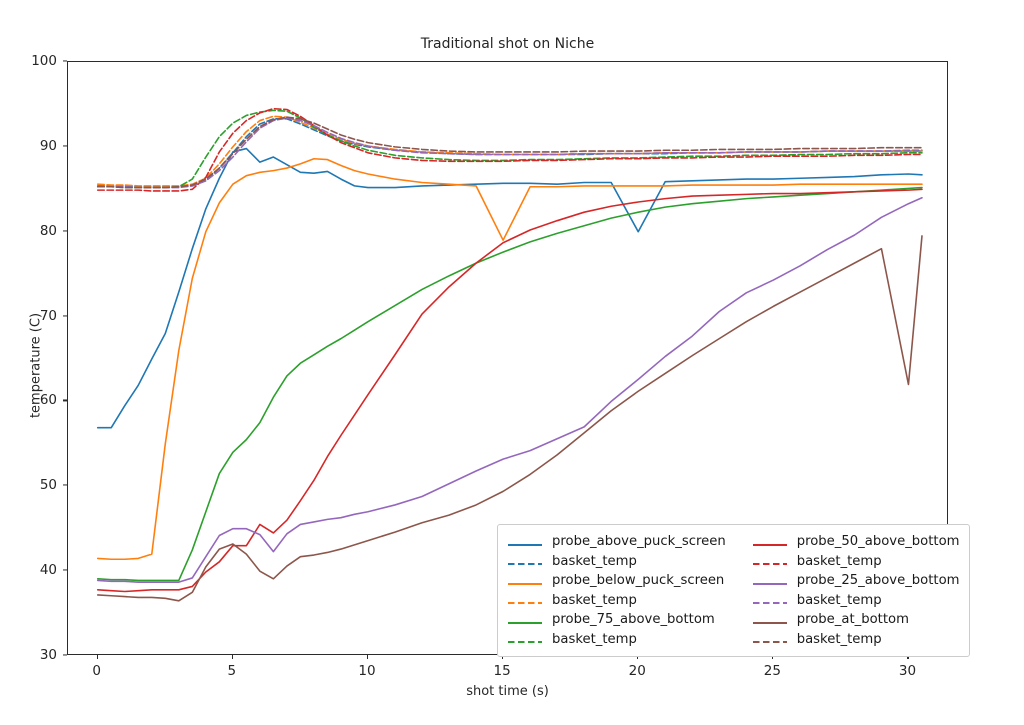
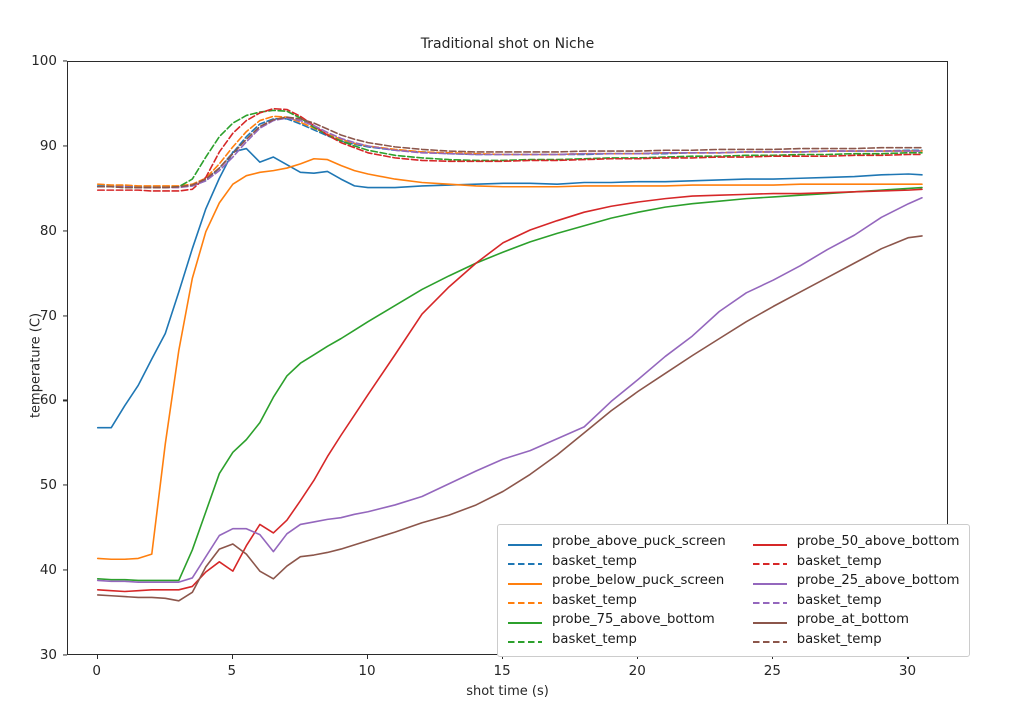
probe_50_above_bottom/5: 43 -> 40
probe_below_puck_screen/15: 79 -> 85
probe_above_puck_screen/20: 80 -> 86
probe_at_bottom/30: 62 -> 79
